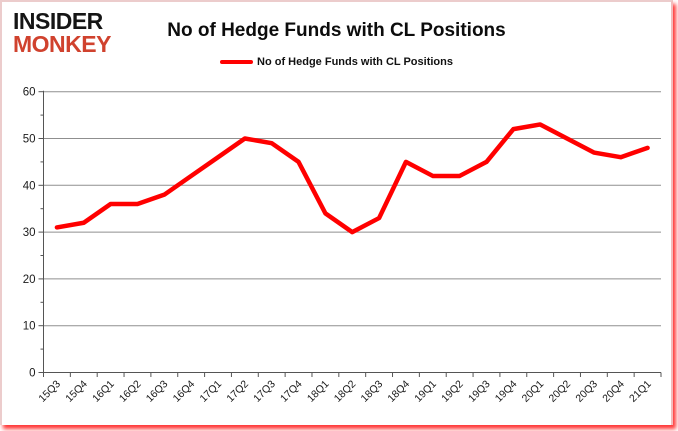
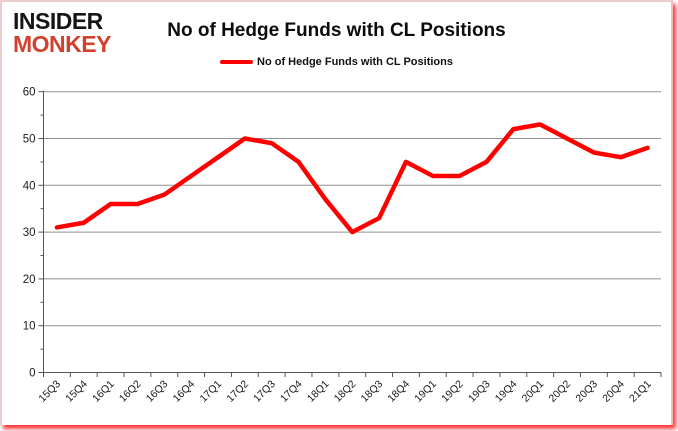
18Q1: 34 -> 37
